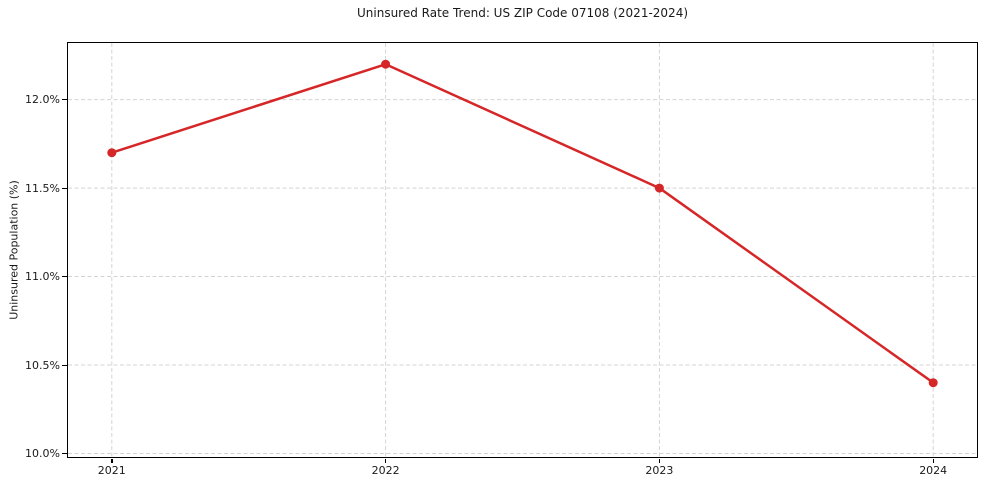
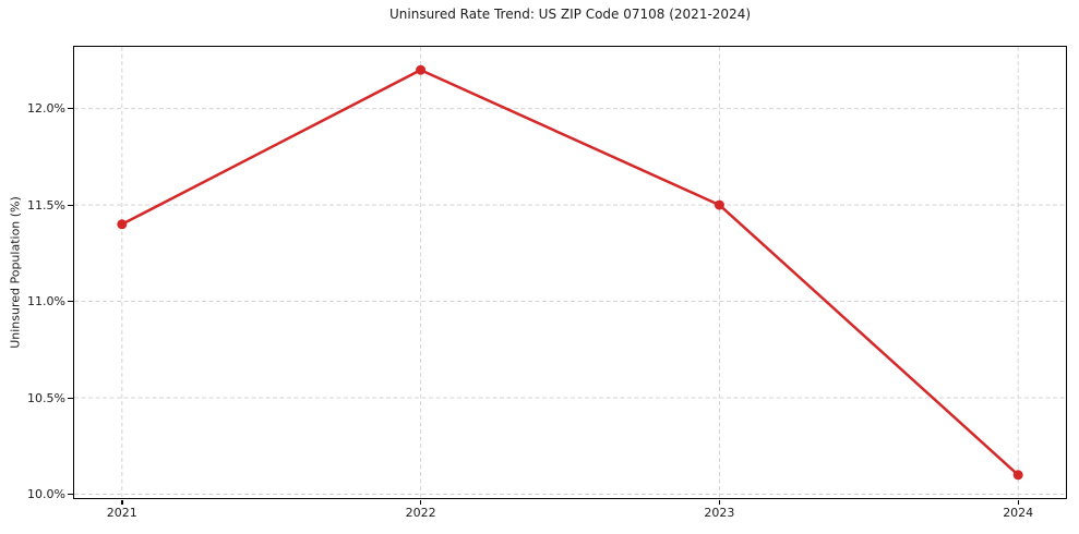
2021: 11.7% -> 11.4%
2024: 10.4% -> 10.1%
